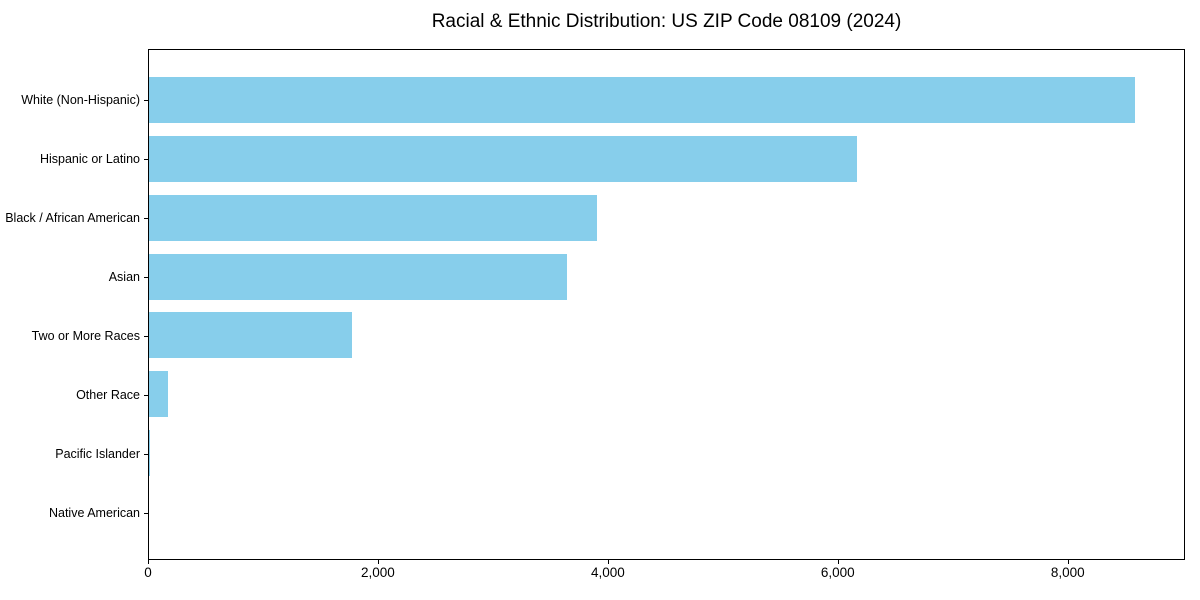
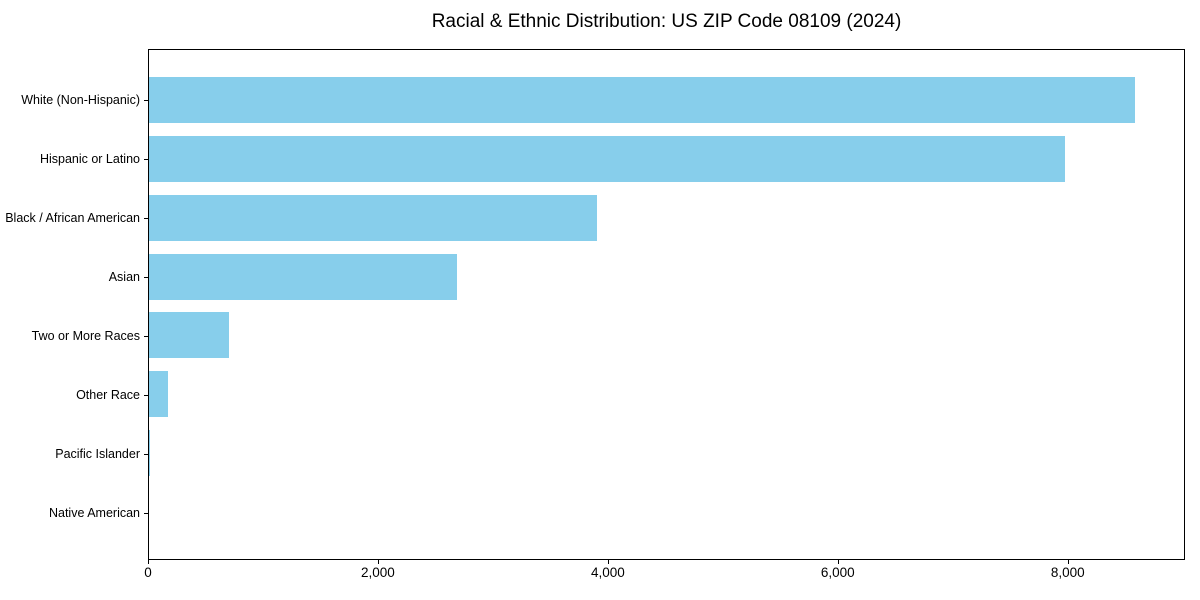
Hispanic or Latino: 6170 -> 7980
Asian: 3640 -> 2680
Two or More Races: 1770 -> 700
